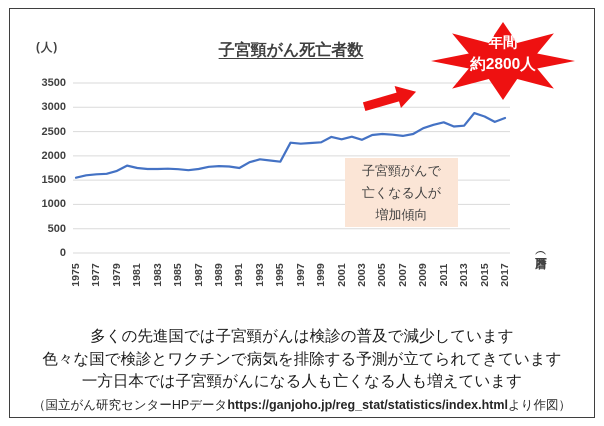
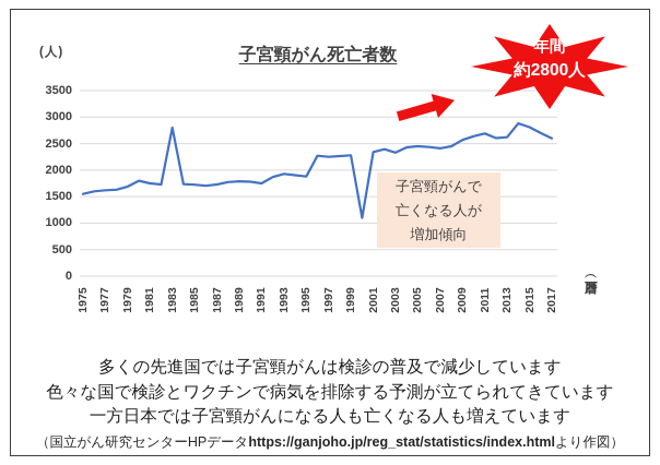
1983: 1700 -> 2800
2000: 2400 -> 1100
2017: 2800 -> 2600
